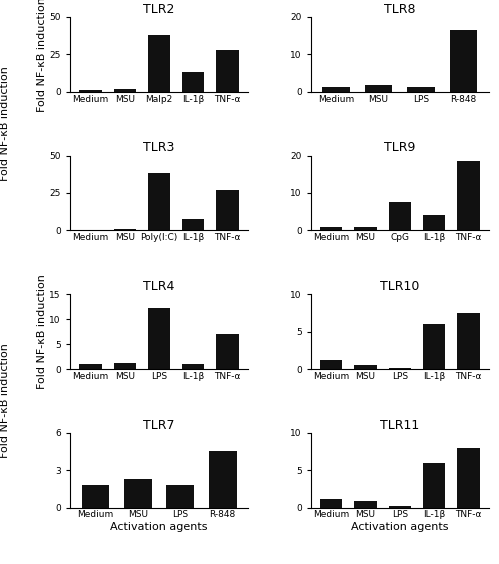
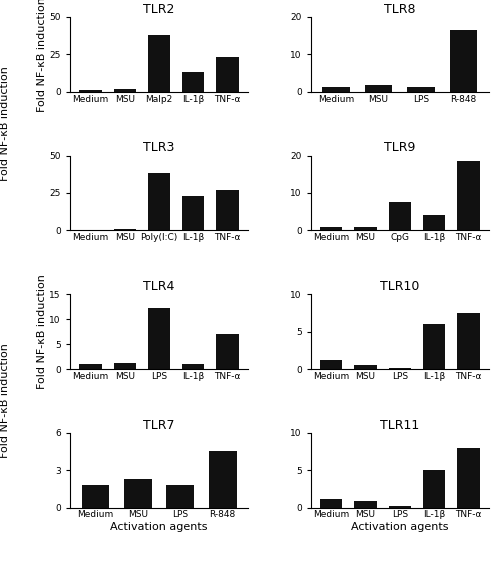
TLR2/TNF-α: 28 -> 23
TLR3/IL-1β: 8 -> 23
TLR11/IL-1β: 6.0 -> 5.0
